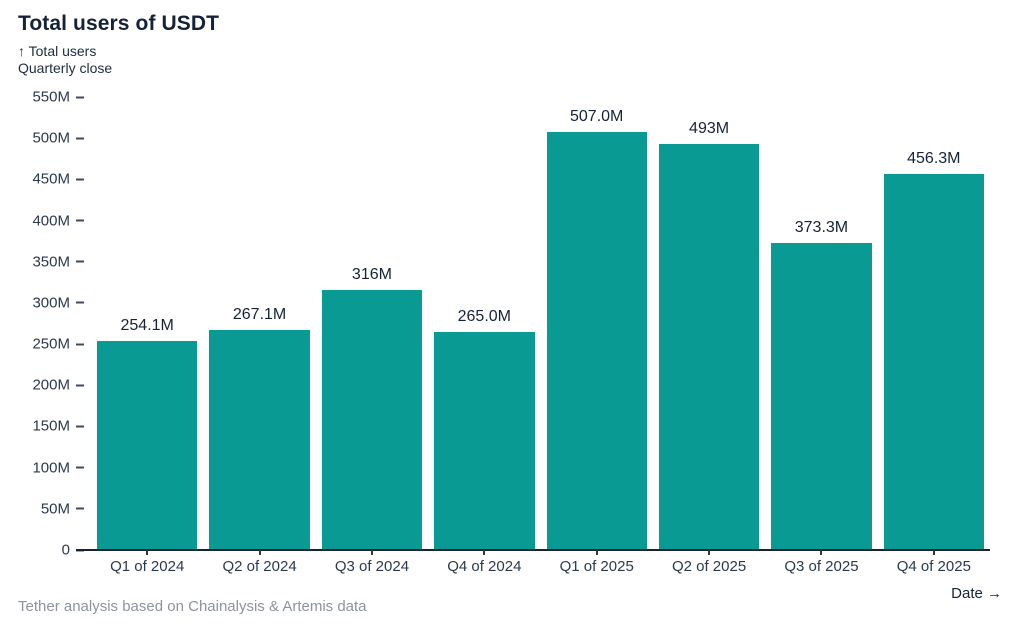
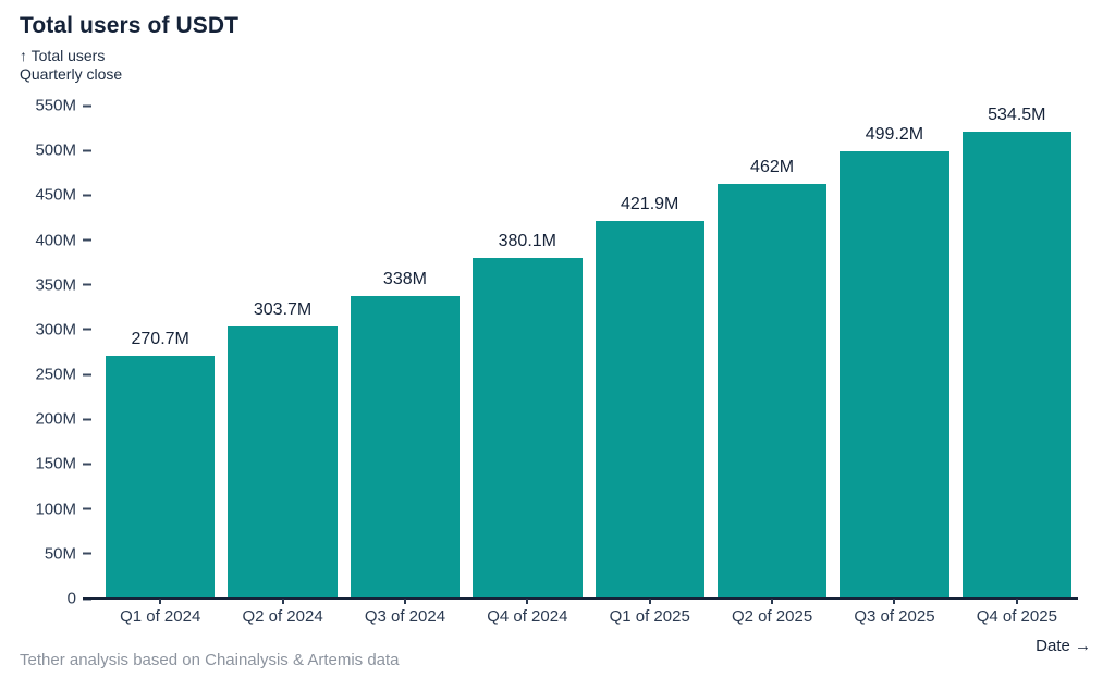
Q1 of 2024: 254.1M -> 270.7M
Q2 of 2024: 267.1M -> 303.7M
Q3 of 2024: 316M -> 338M
Q4 of 2024: 265.0M -> 380.1M
Q1 of 2025: 507.0M -> 421.9M
Q2 of 2025: 493M -> 462M
Q3 of 2025: 373.3M -> 499.2M
Q4 of 2025: 456.3M -> 534.5M
